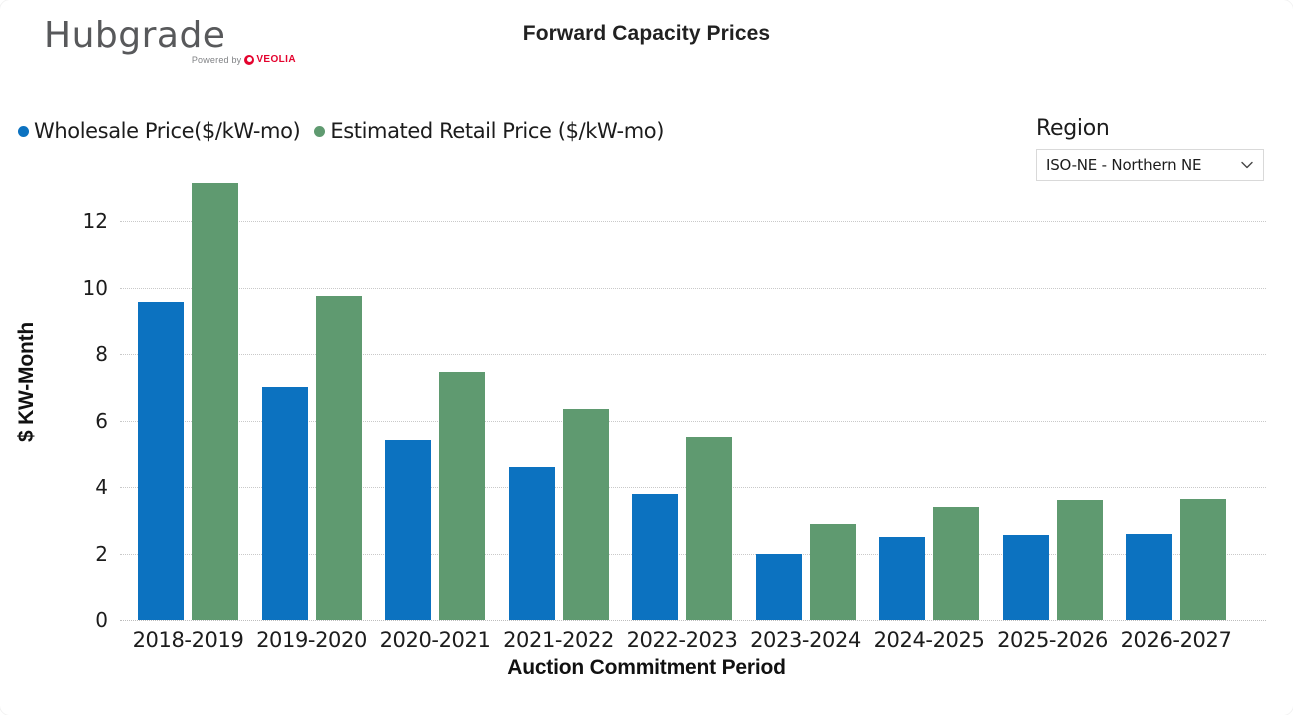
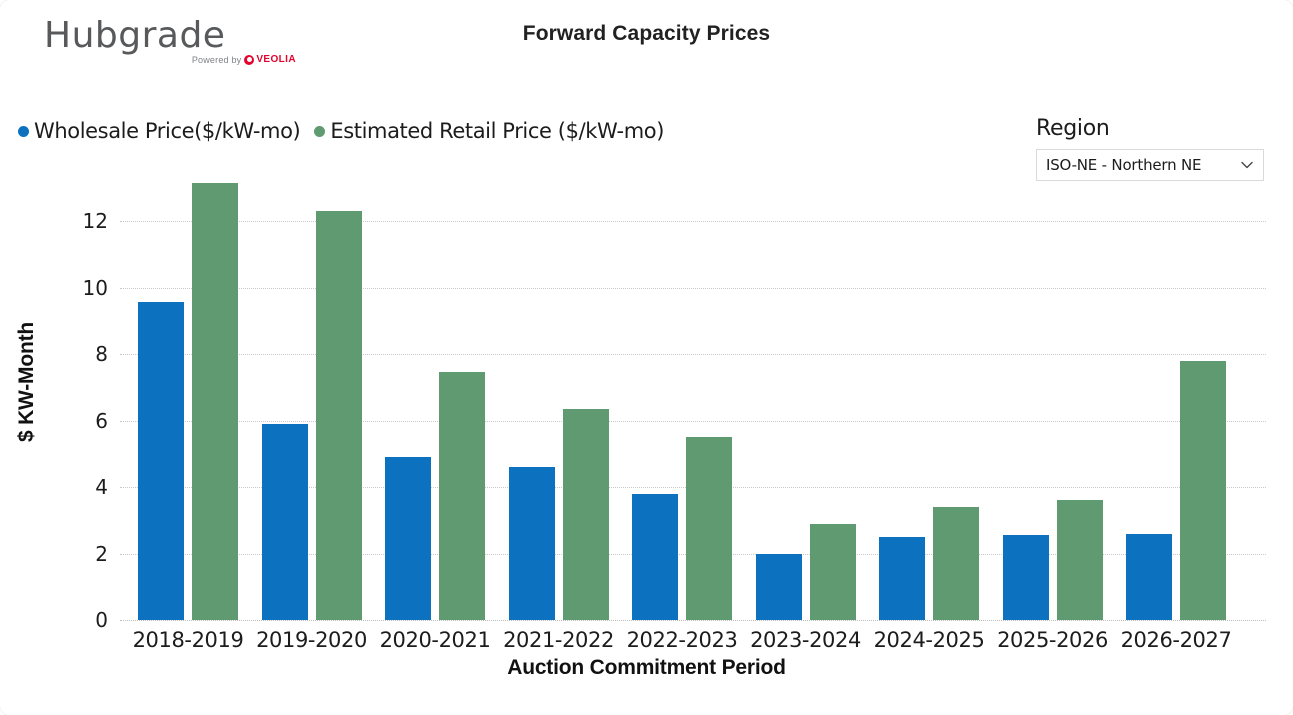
Wholesale Price($/kW-mo)/2019-2020: 7.0 -> 5.9
Estimated Retail Price ($/kW-mo)/2019-2020: 9.8 -> 12.3
Wholesale Price($/kW-mo)/2020-2021: 5.4 -> 4.9
Estimated Retail Price ($/kW-mo)/2026-2027: 3.6 -> 7.8
